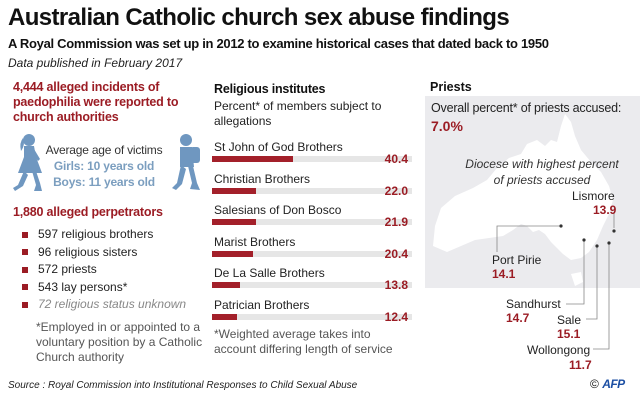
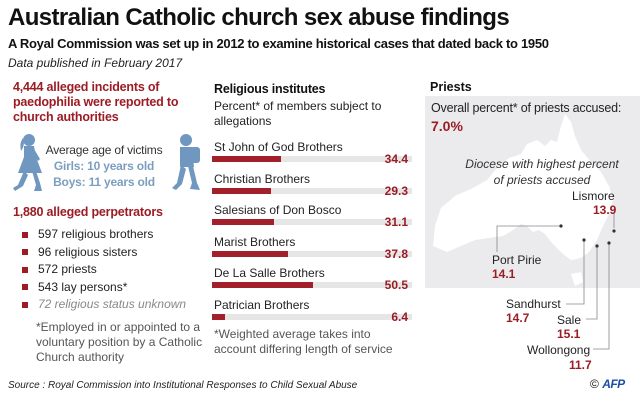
Religious institutes/St John of God Brothers: 40.4 -> 34.4
Religious institutes/Christian Brothers: 22.0 -> 29.3
Religious institutes/Salesians of Don Bosco: 21.9 -> 31.1
Religious institutes/Marist Brothers: 20.4 -> 37.8
Religious institutes/De La Salle Brothers: 13.8 -> 50.5
Religious institutes/Patrician Brothers: 12.4 -> 6.4
